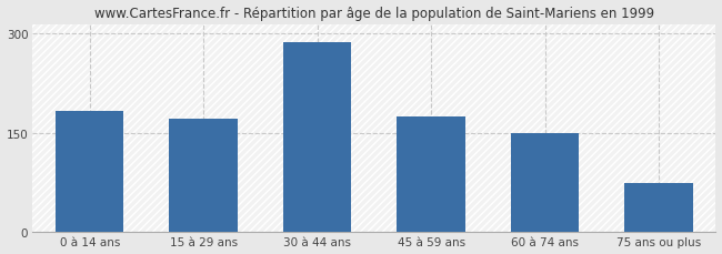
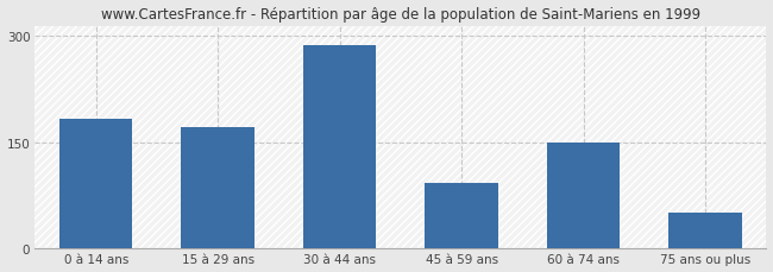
45 à 59 ans: 175 -> 92
75 ans ou plus: 75 -> 50
